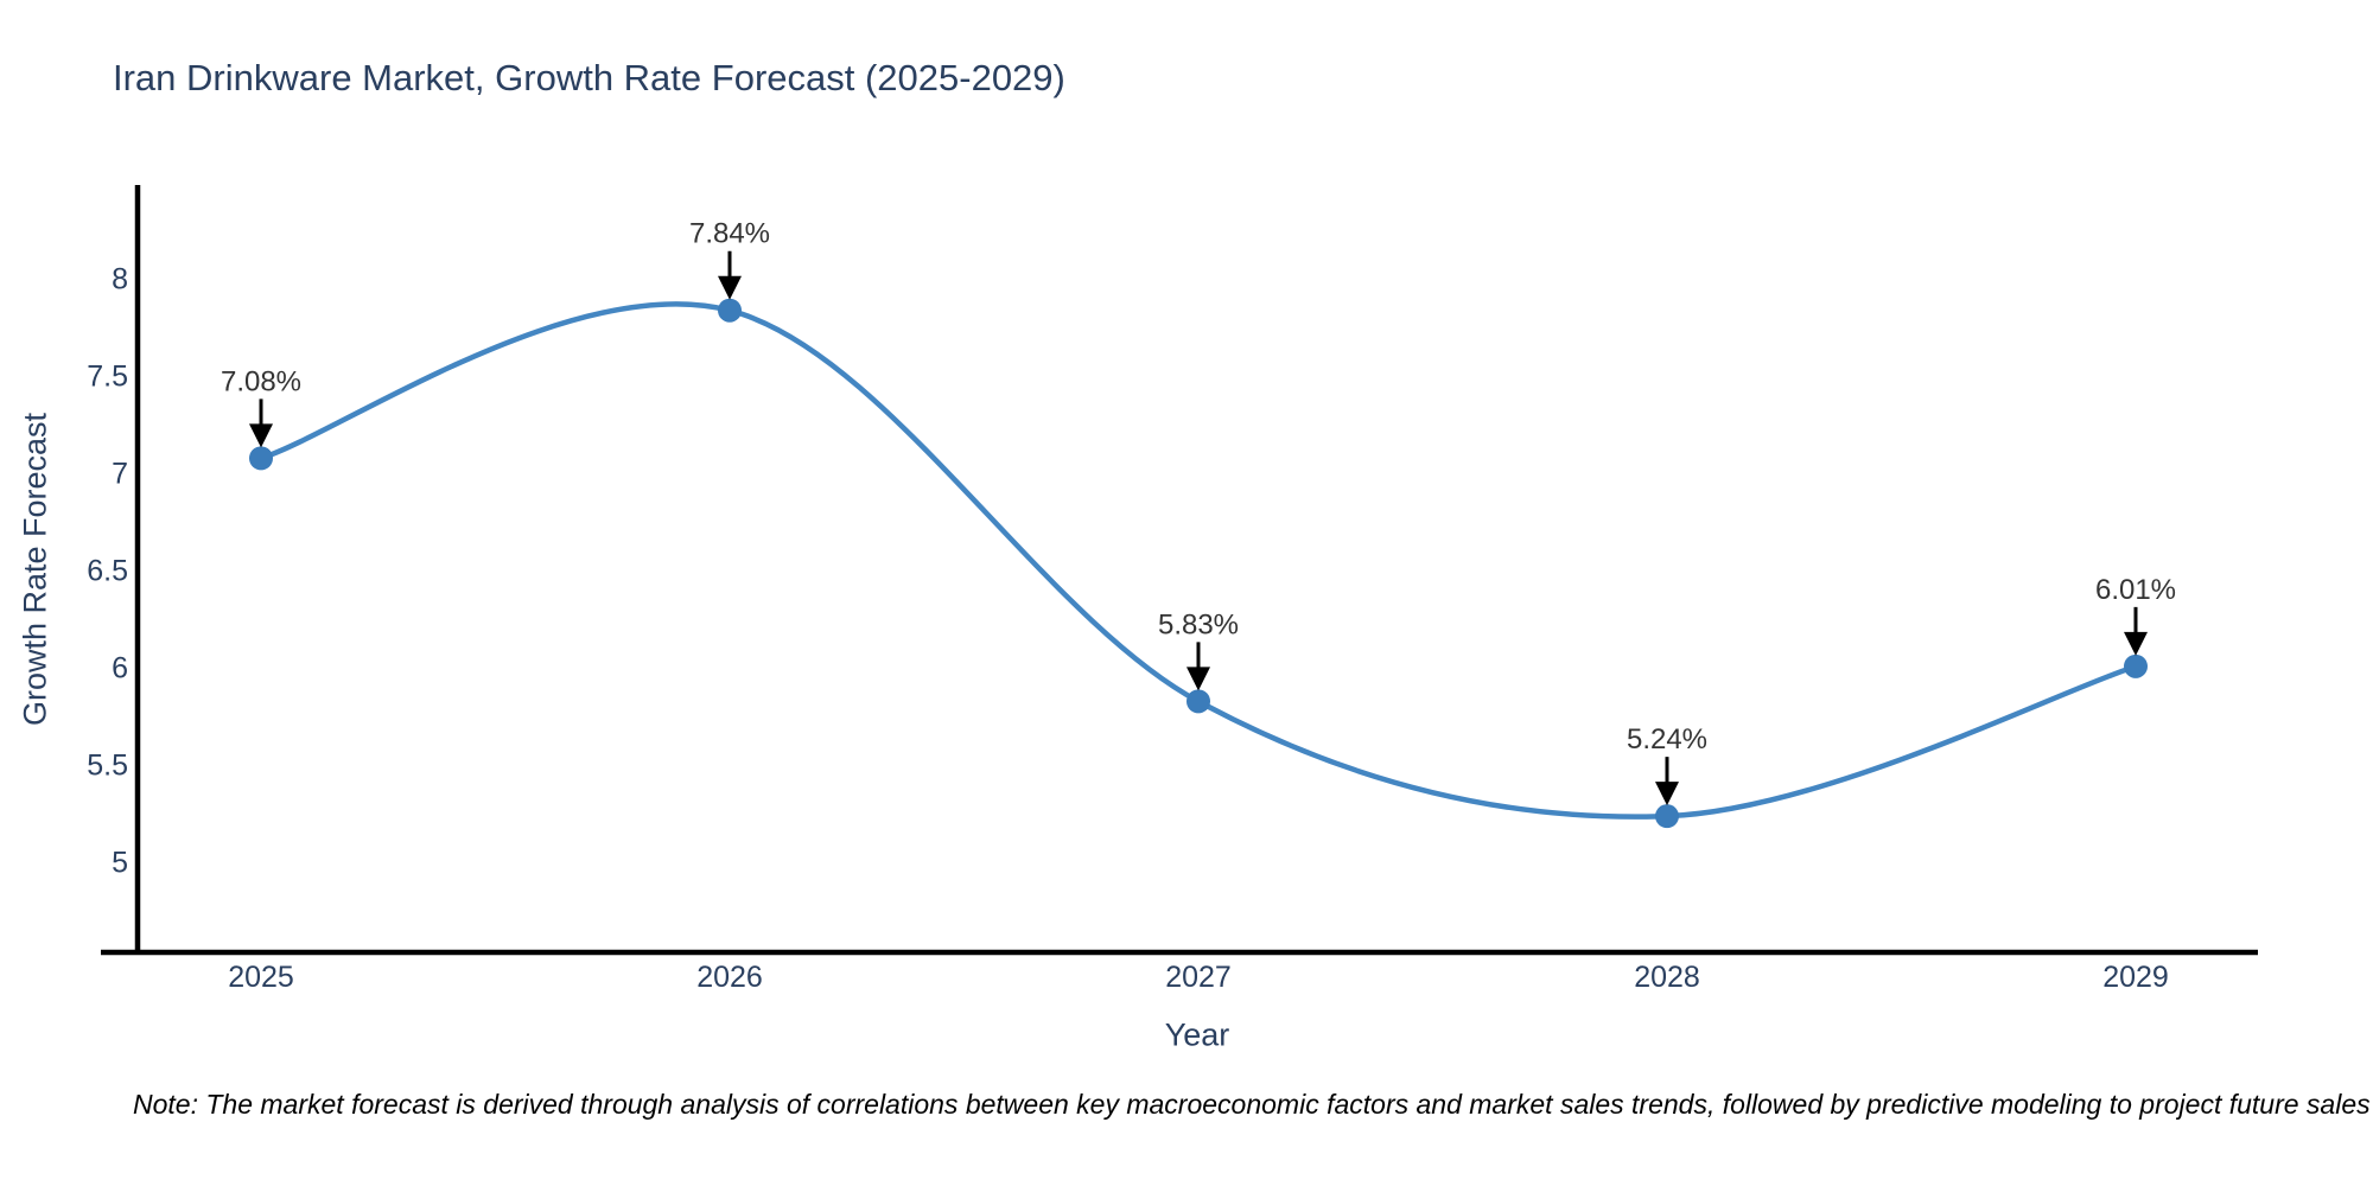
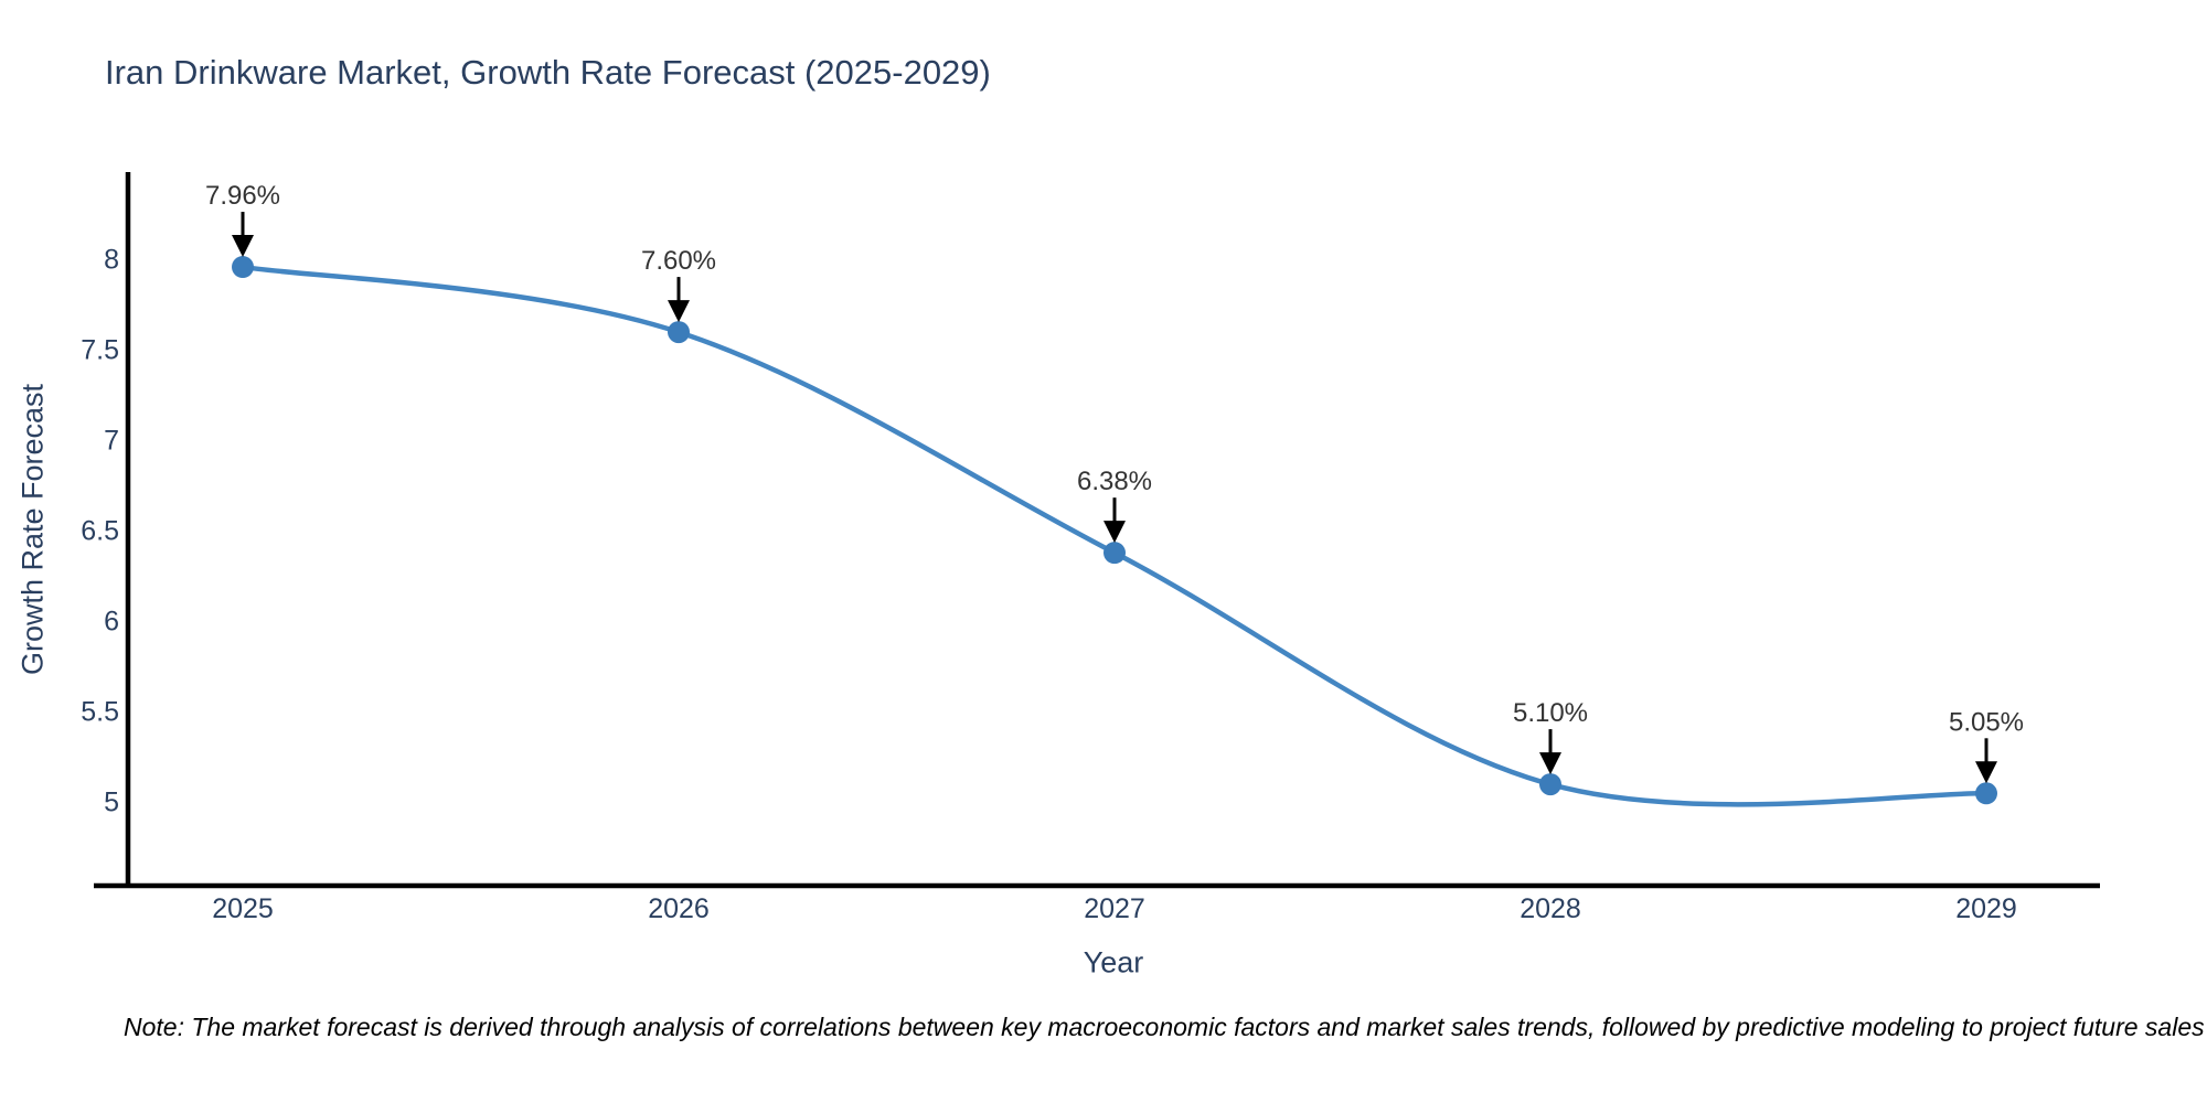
2025: 7.08% -> 7.96%
2026: 7.84% -> 7.60%
2027: 5.83% -> 6.38%
2028: 5.24% -> 5.10%
2029: 6.01% -> 5.05%
